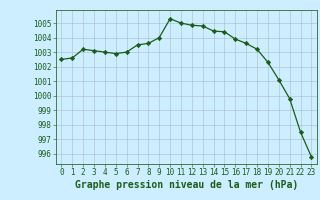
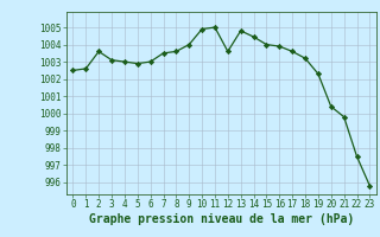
2: 1003.2 -> 1003.6
10: 1005.3 -> 1004.9
12: 1004.9 -> 1003.6
15: 1004.4 -> 1004.0
20: 1001.1 -> 1000.4
